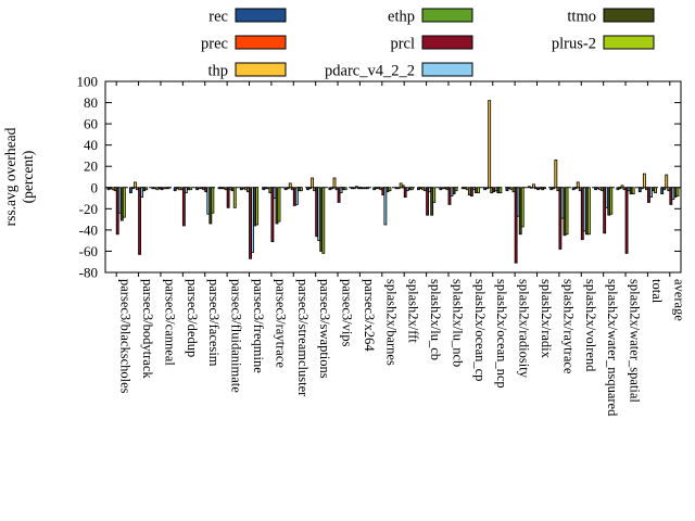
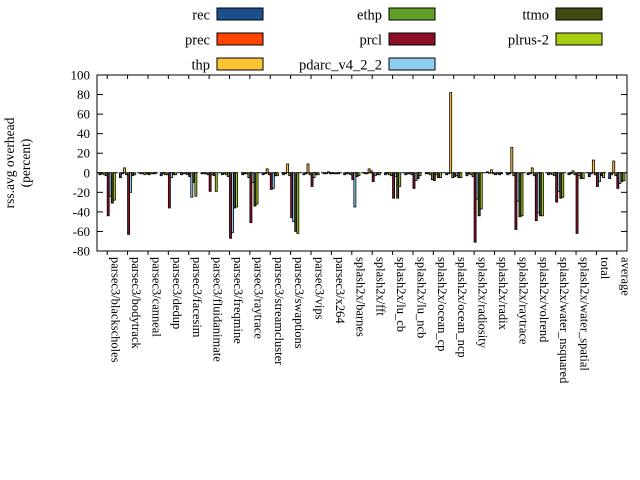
pdarc_v4_2_2/parsec3/bodytrack: -10 -> -20
ttmo/parsec3/facesim: -30 -> -10
prcl/splash2x/water_nsquared: -40 -> -30
